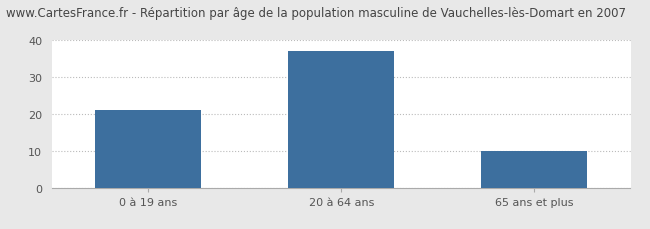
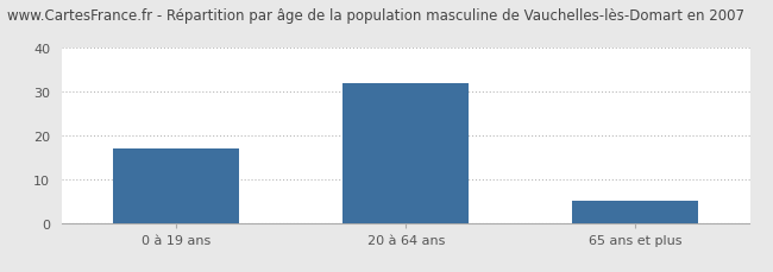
0 à 19 ans: 21 -> 17
20 à 64 ans: 37 -> 32
65 ans et plus: 10 -> 5
